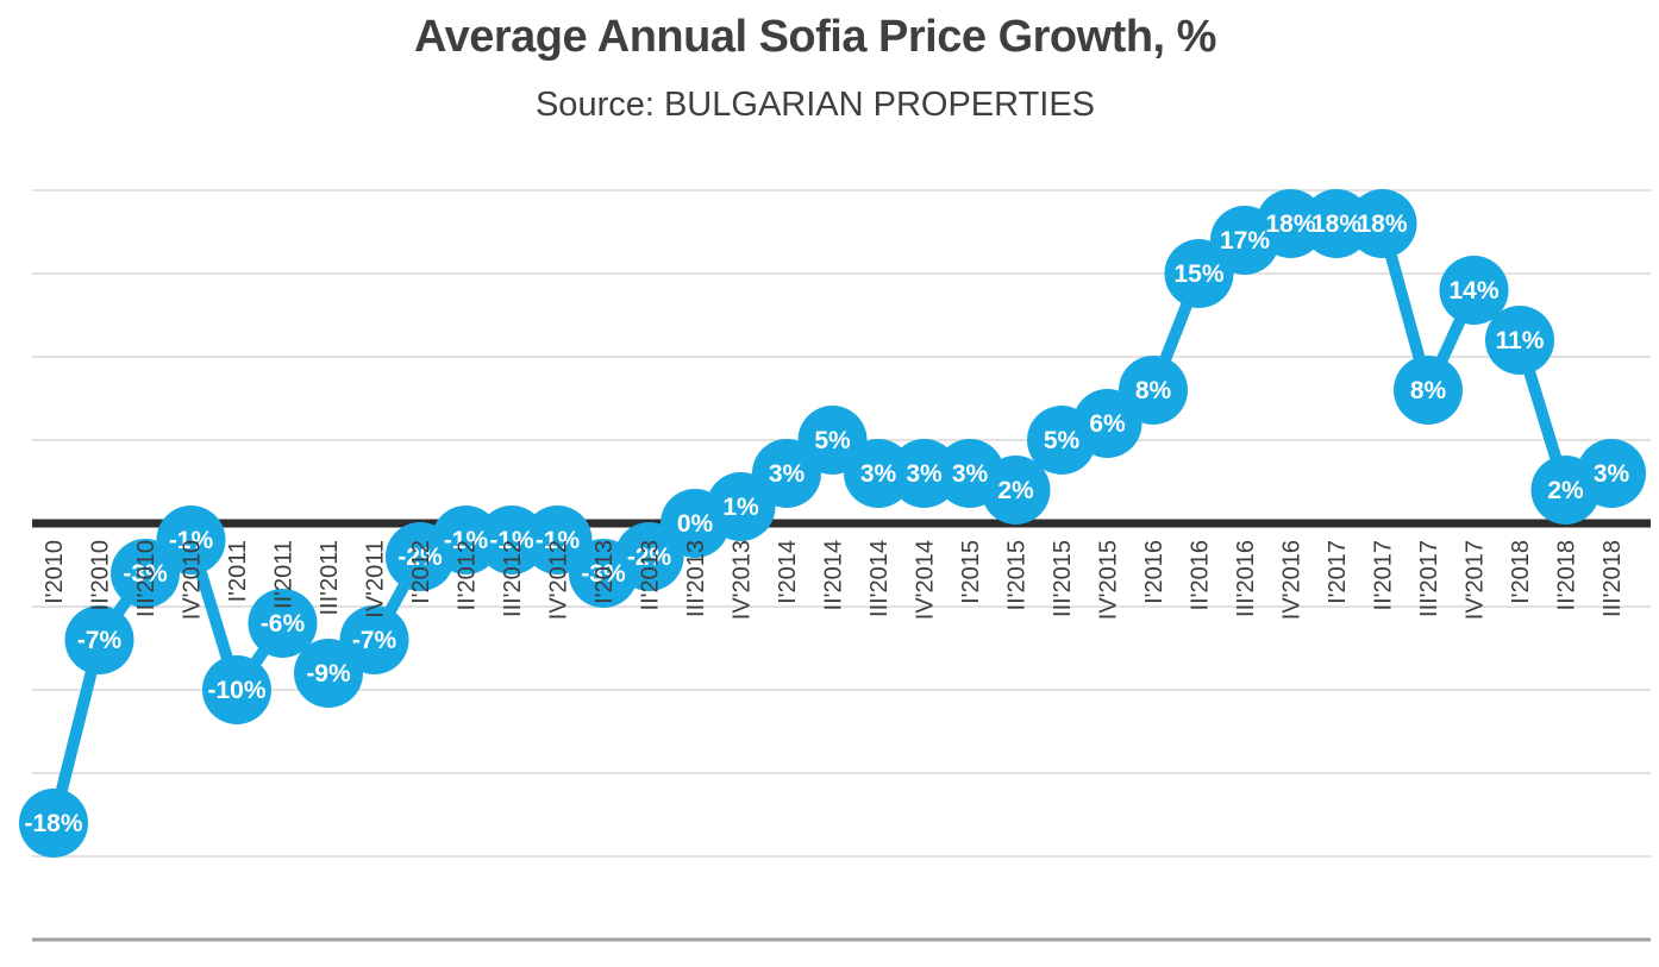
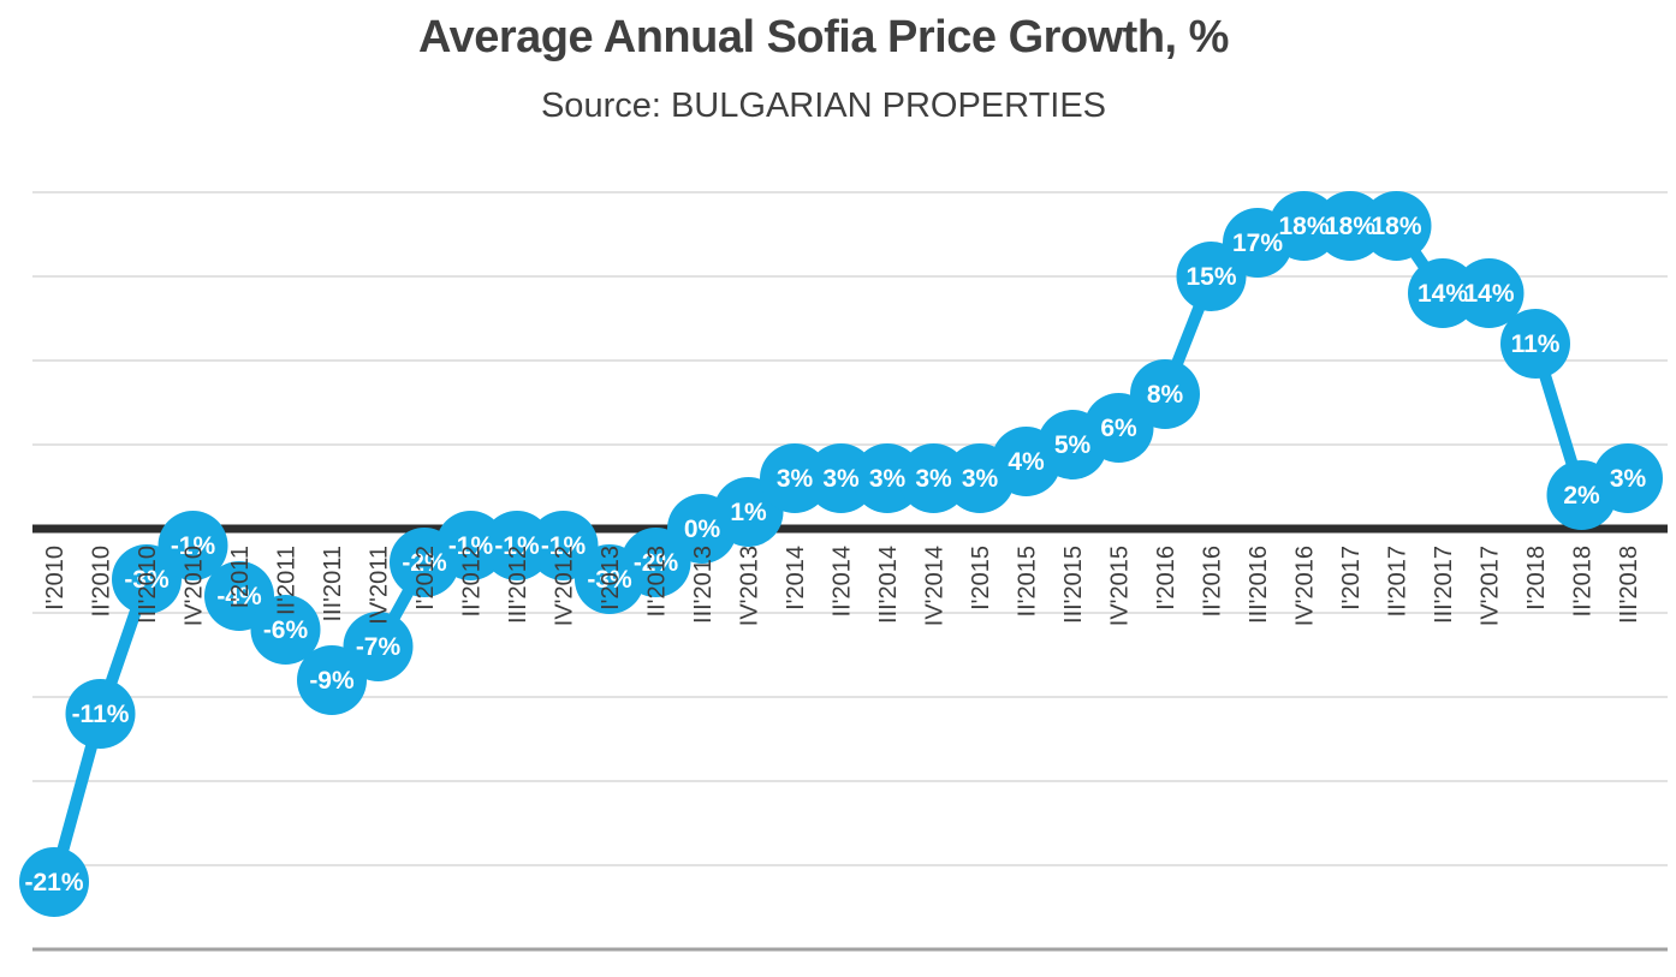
I'2010: -18% -> -21%
II'2010: -7% -> -11%
I'2011: -10% -> -4%
II'2014: 5% -> 3%
II'2015: 2% -> 4%
III'2017: 8% -> 14%
